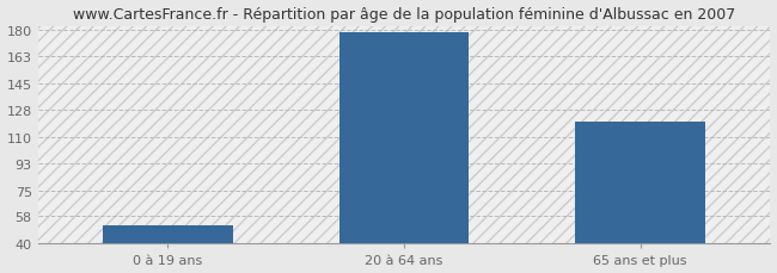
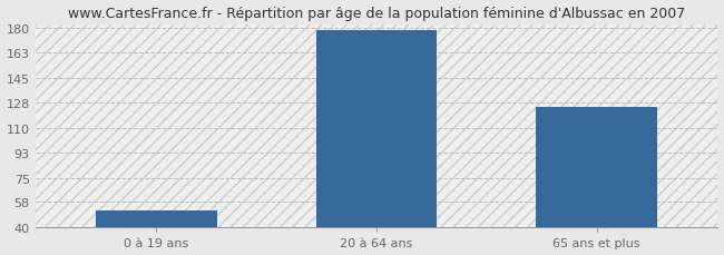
65 ans et plus: 120 -> 125
